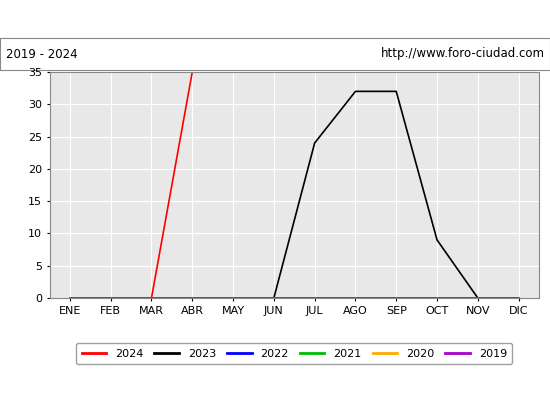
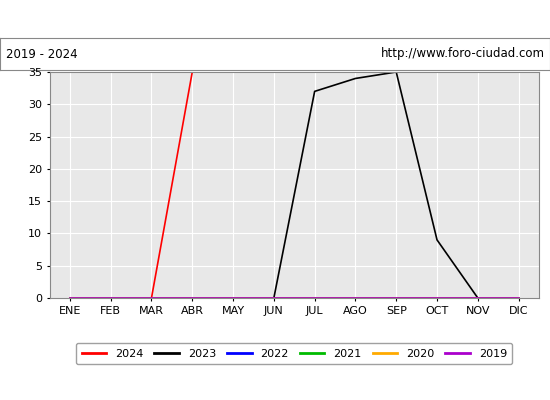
JUL: 24 -> 32
AGO: 32 -> 34
SEP: 32 -> 35
